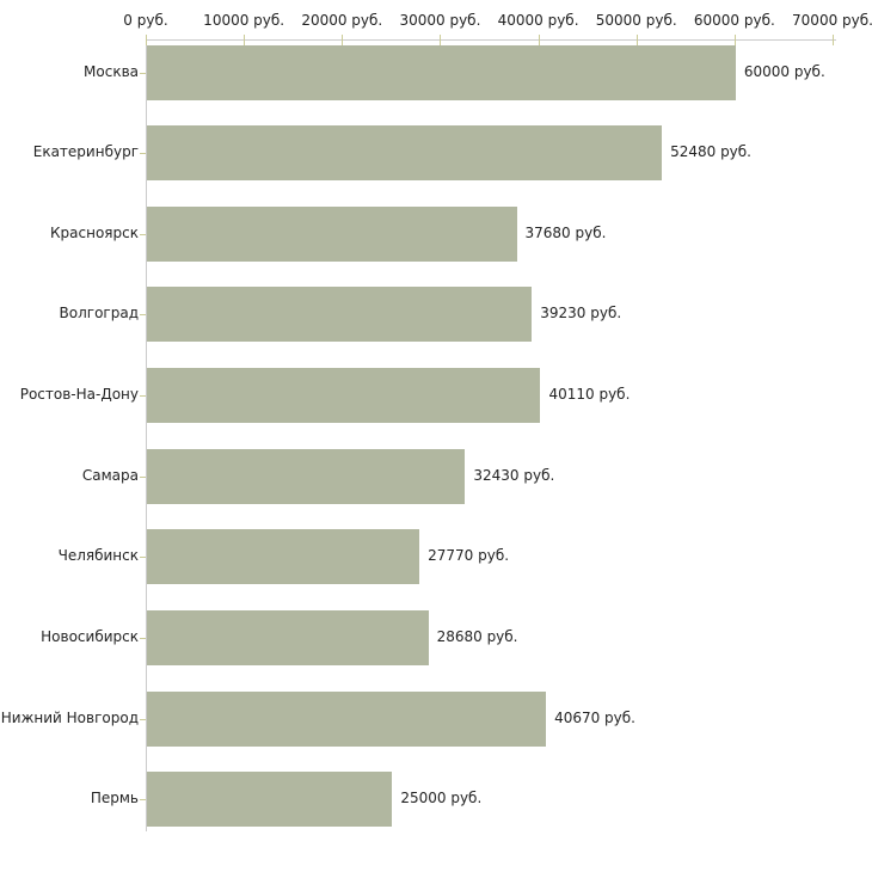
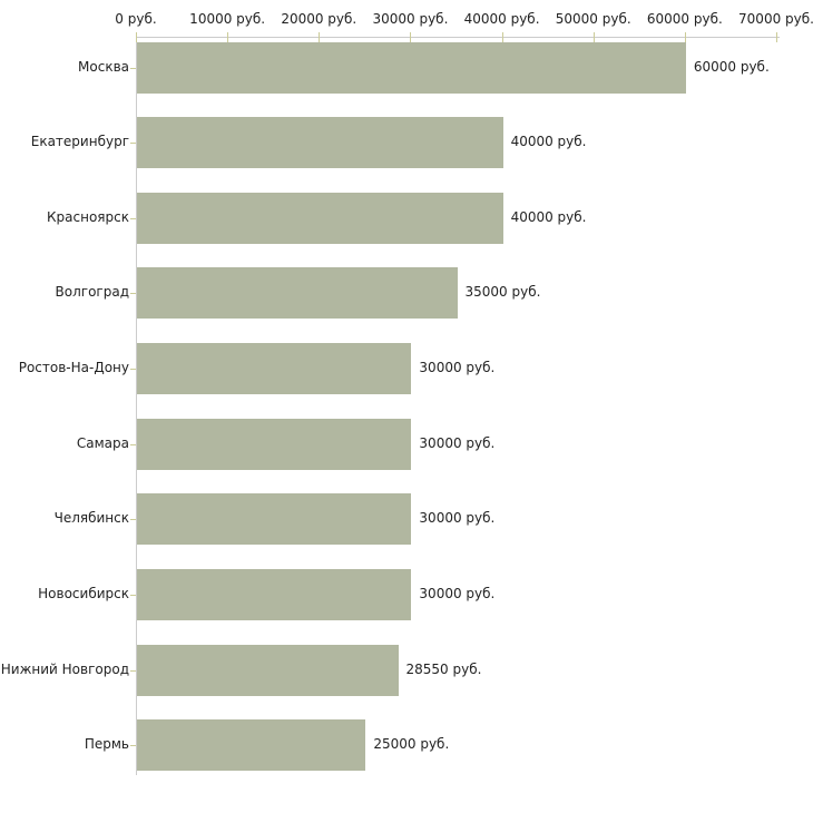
Екатеринбург: 52480 -> 40000
Красноярск: 37680 -> 40000
Волгоград: 39230 -> 35000
Ростов-На-Дону: 40110 -> 30000
Самара: 32430 -> 30000
Челябинск: 27770 -> 30000
Новосибирск: 28680 -> 30000
Нижний Новгород: 40670 -> 28550
